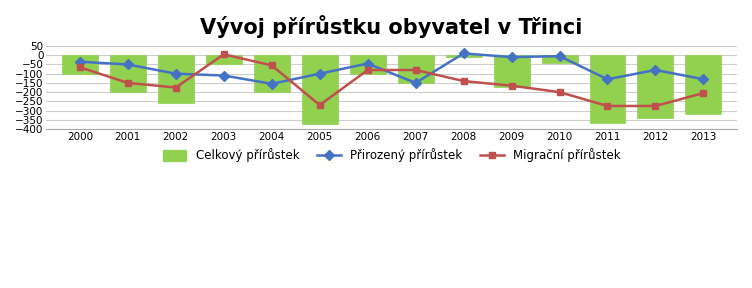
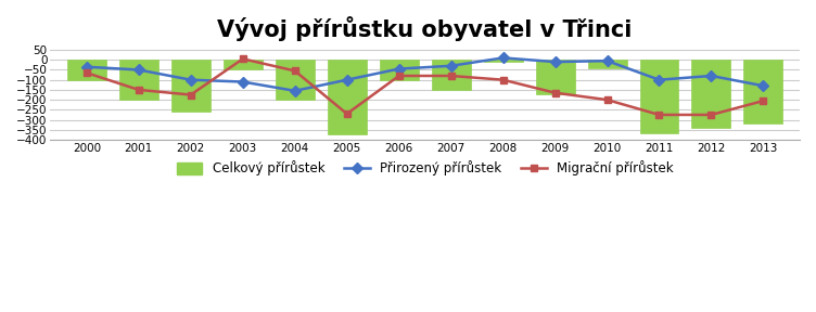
Přirozený přírůstek/2007: -150 -> -30
Migrační přírůstek/2008: -140 -> -100
Přirozený přírůstek/2011: -130 -> -100
